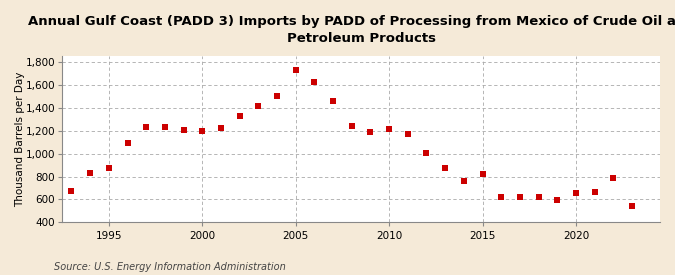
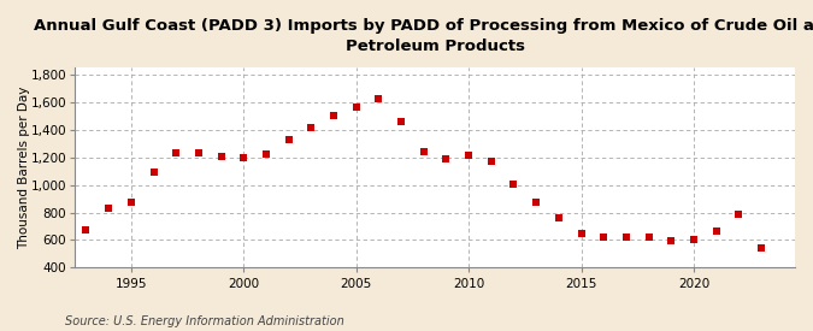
2005: 1,730 -> 1,560
2015: 820 -> 640
2020: 660 -> 600
